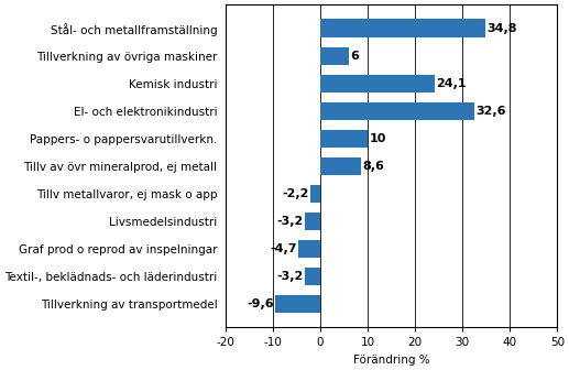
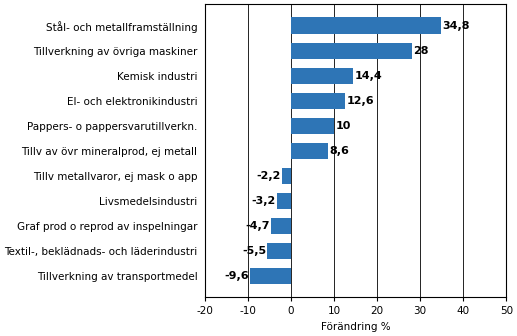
Tillverkning av övriga maskiner: 6 -> 28
Kemisk industri: 24,1 -> 14,4
El- och elektronikindustri: 32,6 -> 12,6
Textil-, beklädnads- och läderindustri: -3,2 -> -5,5
